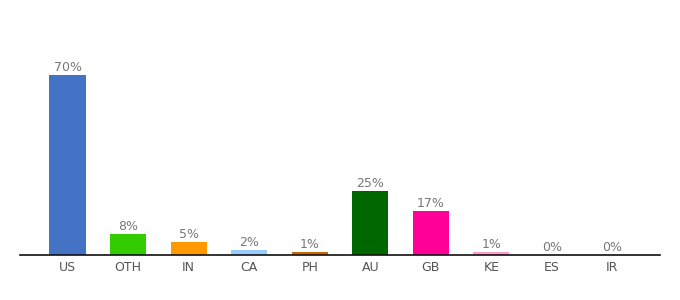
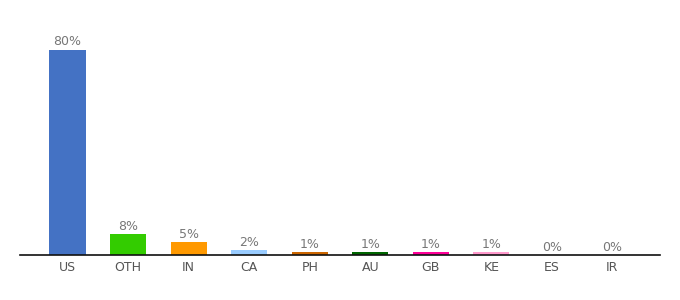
US: 70% -> 80%
AU: 25% -> 1%
GB: 17% -> 1%
